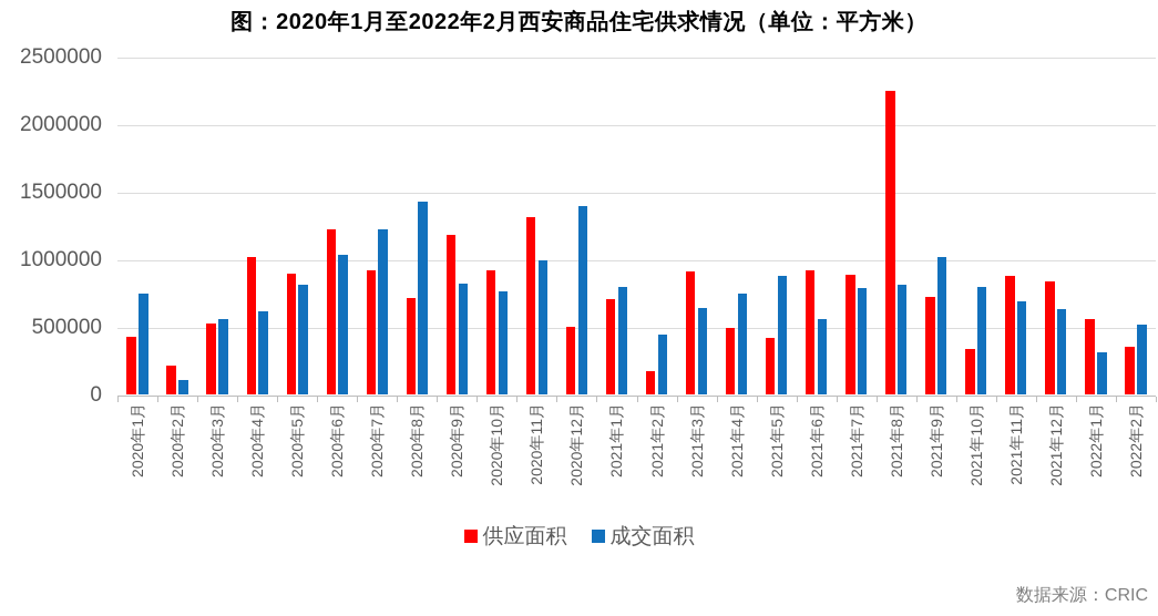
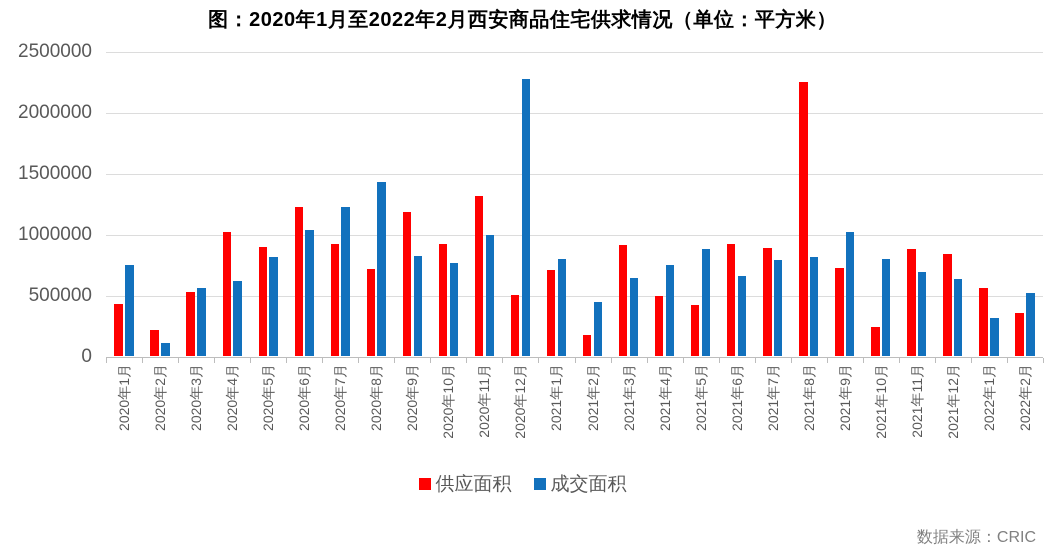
成交面积/2020年12月: 1400000 -> 2280000
成交面积/2021年6月: 560000 -> 660000
供应面积/2021年10月: 340000 -> 240000
